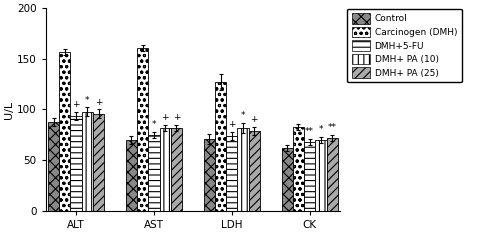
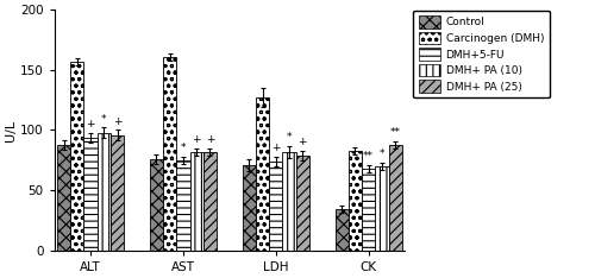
Control/AST: 70 -> 76
Control/CK: 62 -> 34
DMH+ PA (25)/CK: 72 -> 88
